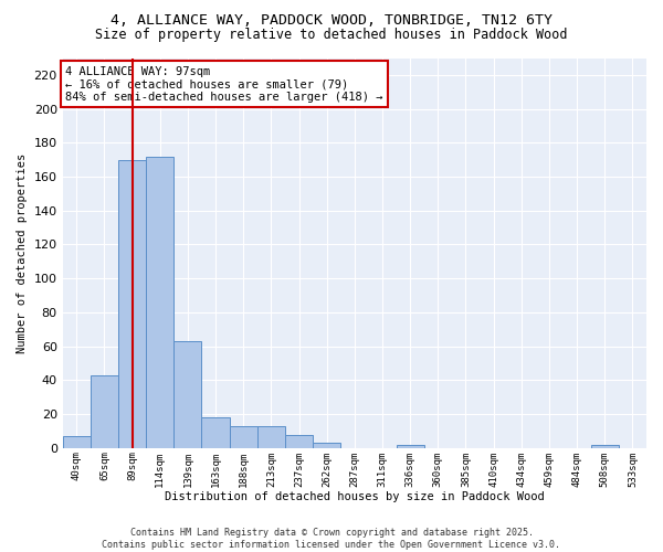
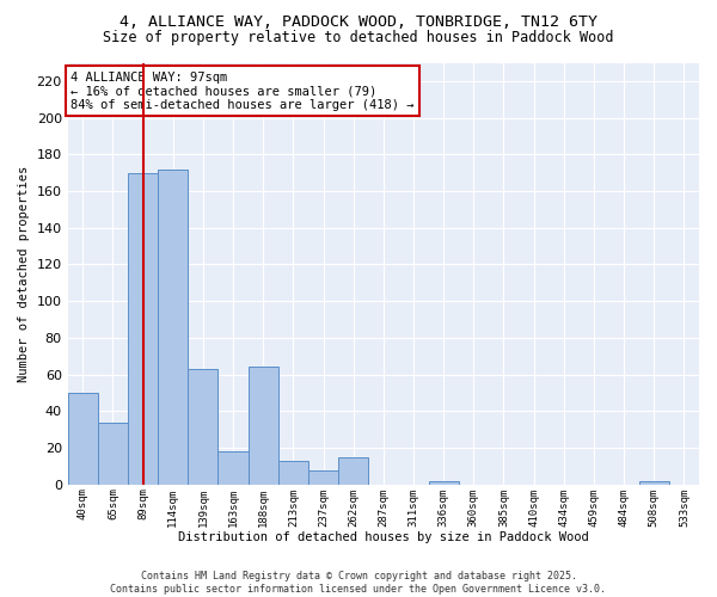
40sqm: 7 -> 50
65sqm: 43 -> 34
188sqm: 13 -> 64
262sqm: 3 -> 15
